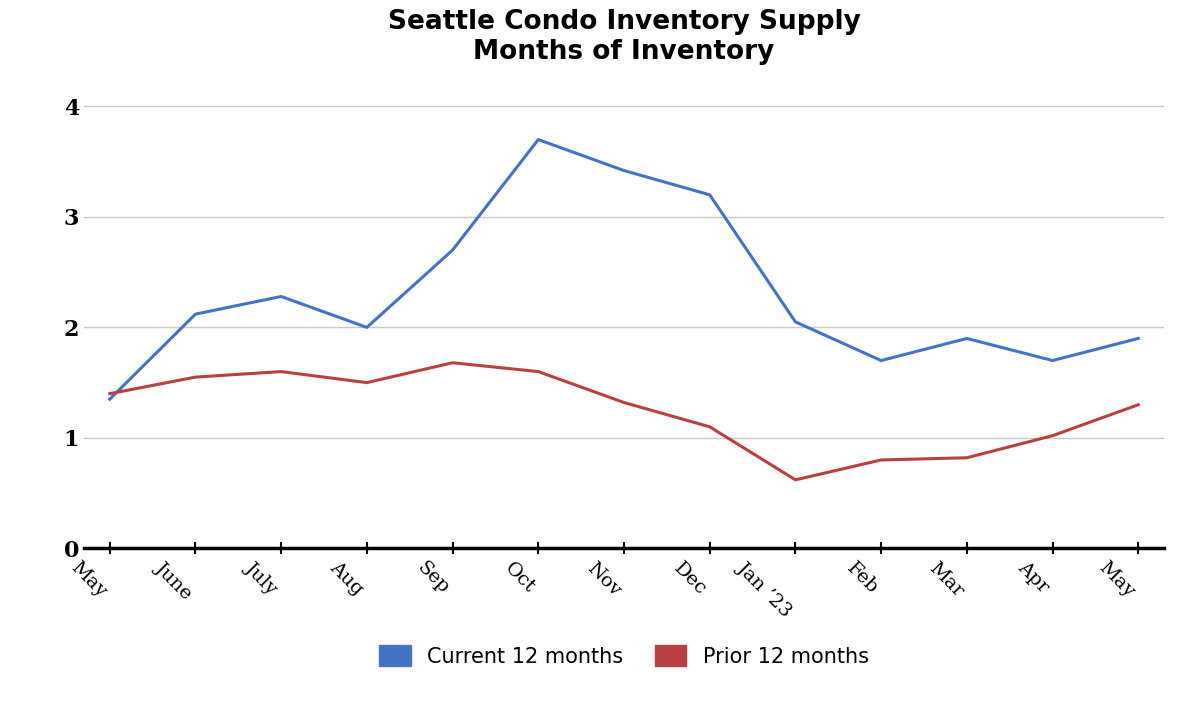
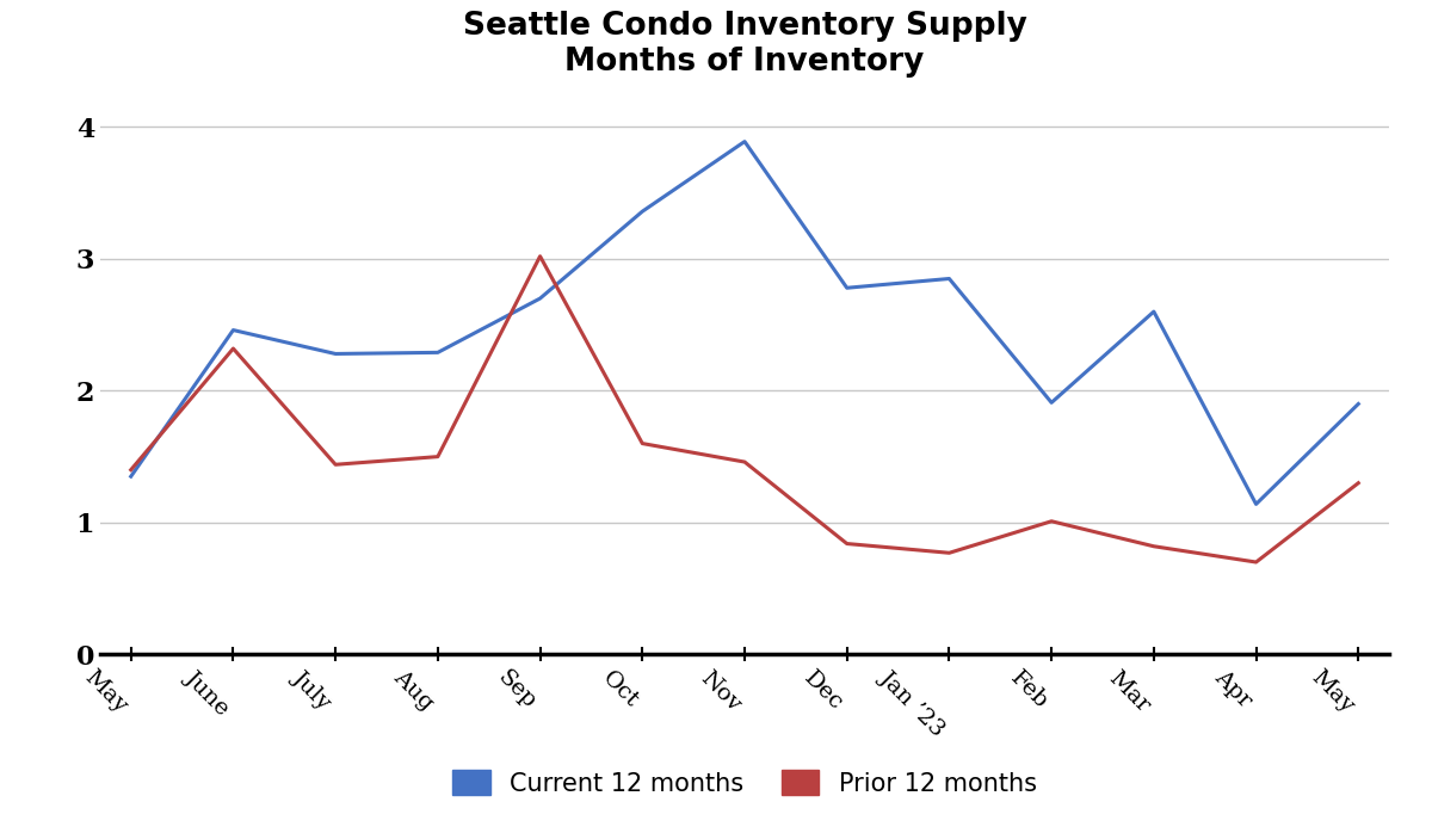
Current 12 months/June: 2.12 -> 2.46
Prior 12 months/June: 1.55 -> 2.32
Prior 12 months/July: 1.60 -> 1.44
Current 12 months/Aug: 2.00 -> 2.29
Prior 12 months/Sep: 1.68 -> 3.02
Current 12 months/Oct: 3.70 -> 3.36
Current 12 months/Nov: 3.42 -> 3.89
Prior 12 months/Nov: 1.32 -> 1.46
Current 12 months/Dec: 3.20 -> 2.78
Prior 12 months/Dec: 1.10 -> 0.84
Current 12 months/Jan ’23: 2.05 -> 2.85
Prior 12 months/Jan ’23: 0.62 -> 0.77
Current 12 months/Feb: 1.70 -> 1.91
Prior 12 months/Feb: 0.80 -> 1.01
Current 12 months/Mar: 1.90 -> 2.60
Current 12 months/Apr: 1.70 -> 1.14
Prior 12 months/Apr: 1.02 -> 0.70
